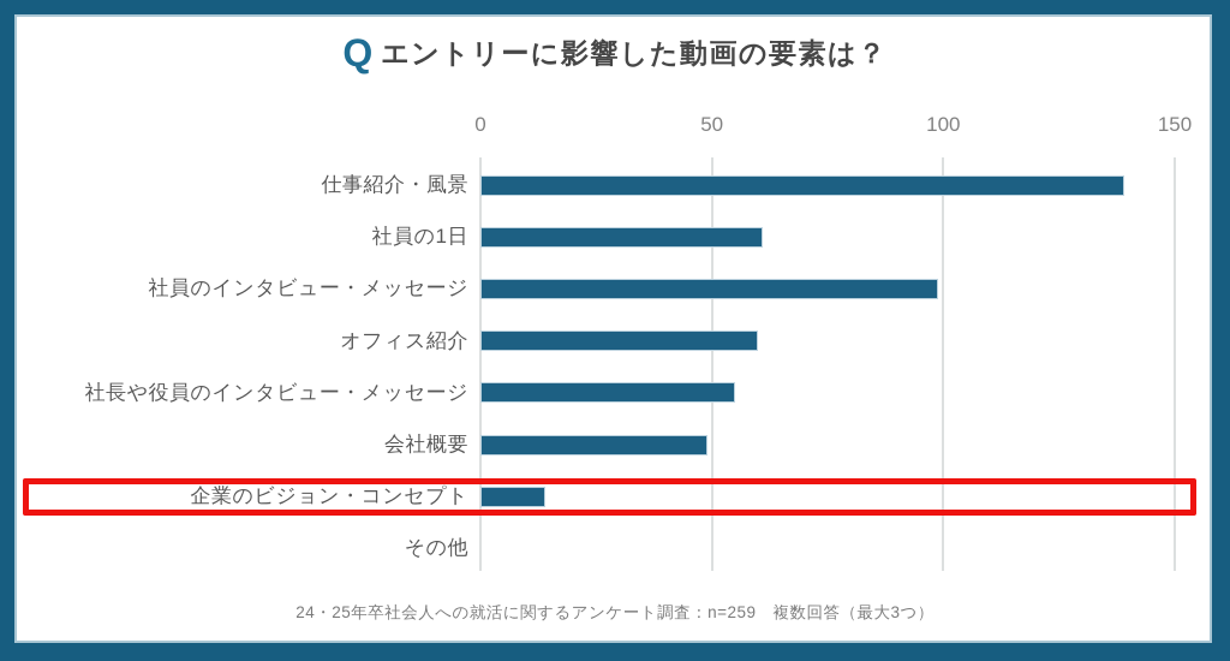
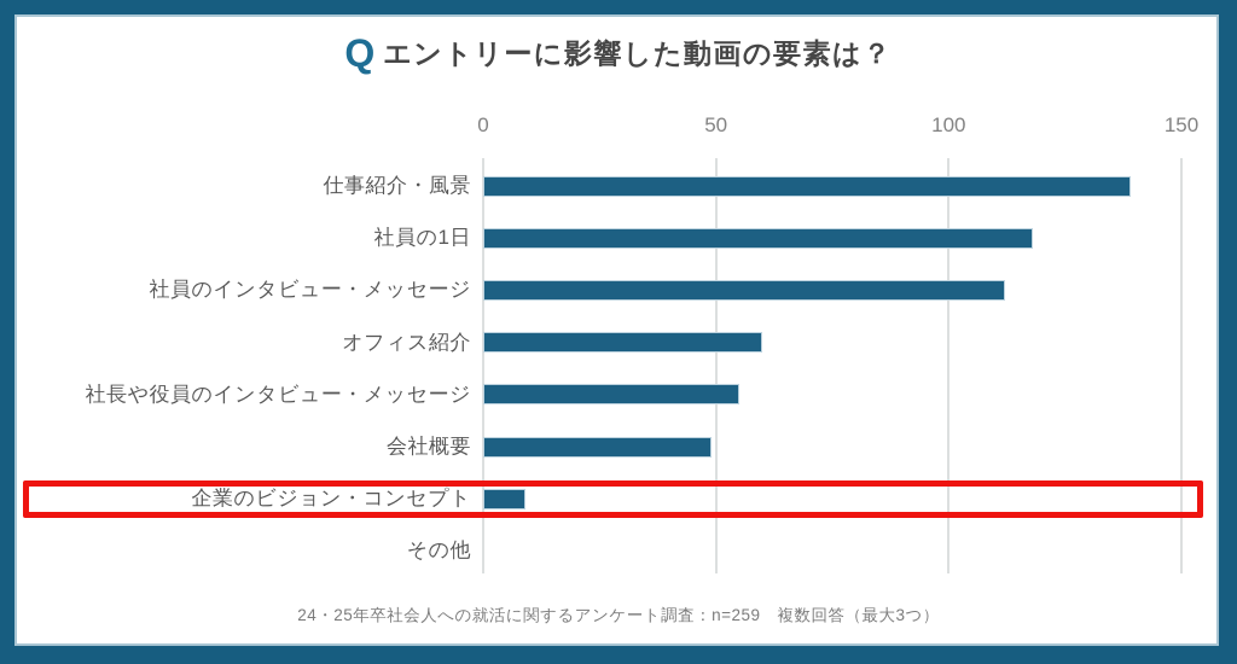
社員の1日: 61 -> 118
社員のインタビュー・メッセージ: 99 -> 112
企業のビジョン・コンセプト: 14 -> 9
